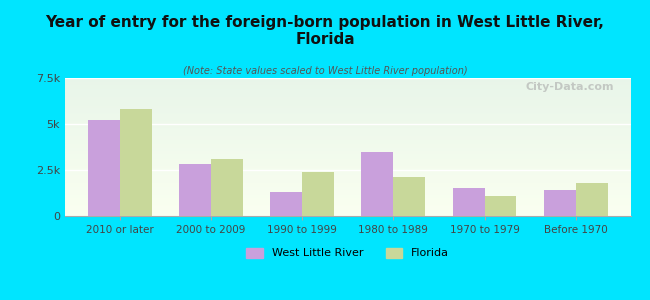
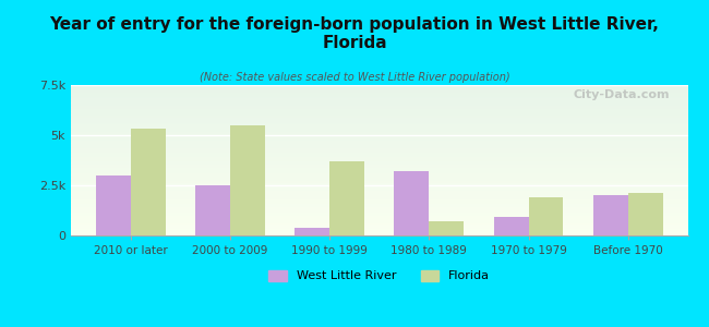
West Little River/2010 or later: 5.2k -> 3.0k
Florida/2010 or later: 5.8k -> 5.3k
West Little River/2000 to 2009: 2.8k -> 2.5k
Florida/2000 to 2009: 3.1k -> 5.5k
West Little River/1990 to 1999: 1.3k -> 0.4k
Florida/1990 to 1999: 2.4k -> 3.7k
West Little River/1980 to 1989: 3.5k -> 3.2k
Florida/1980 to 1989: 2.1k -> 0.7k
West Little River/1970 to 1979: 1.5k -> 0.9k
Florida/1970 to 1979: 1.1k -> 1.9k
West Little River/Before 1970: 1.4k -> 2.0k
Florida/Before 1970: 1.8k -> 2.1k
